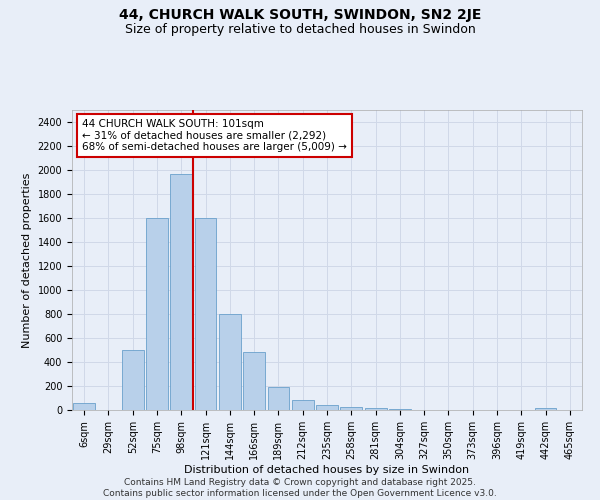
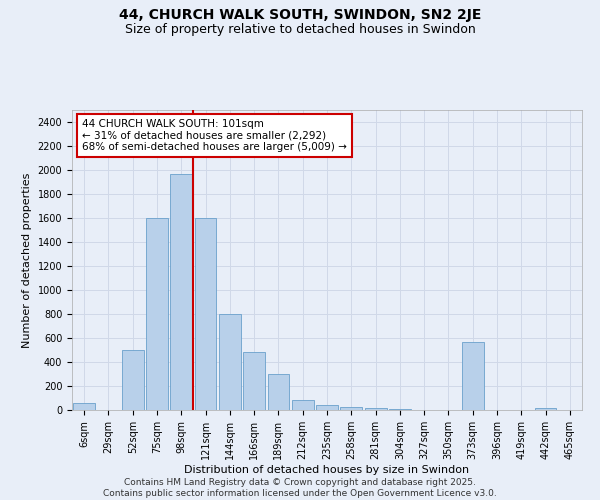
189sqm: 200 -> 300
373sqm: 0 -> 570
